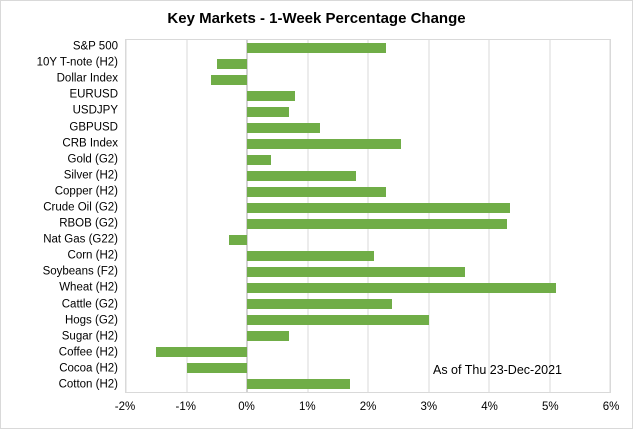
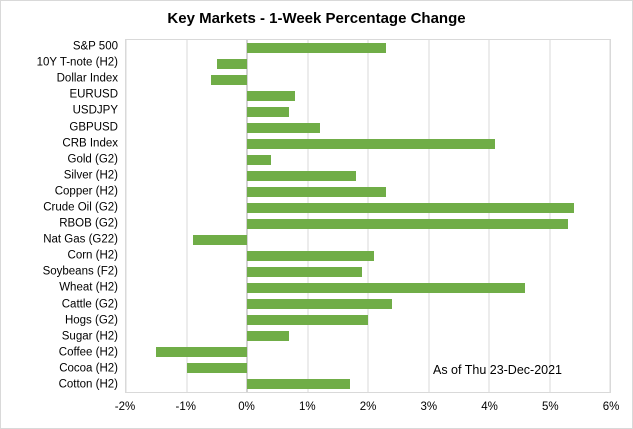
CRB Index: 2.5% -> 4.1%
Crude Oil (G2): 4.3% -> 5.4%
RBOB (G2): 4.3% -> 5.3%
Nat Gas (G22): -0.3% -> -0.9%
Soybeans (F2): 3.6% -> 1.9%
Wheat (H2): 5.1% -> 4.6%
Hogs (G2): 3.0% -> 2.0%
